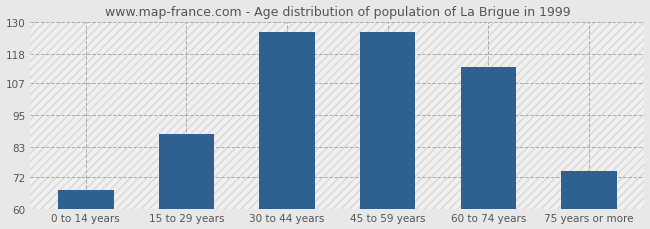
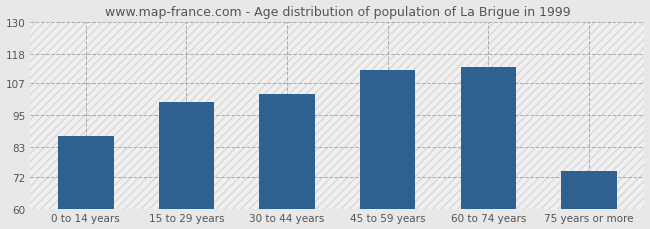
0 to 14 years: 67 -> 87
15 to 29 years: 88 -> 100
30 to 44 years: 126 -> 103
45 to 59 years: 126 -> 112
